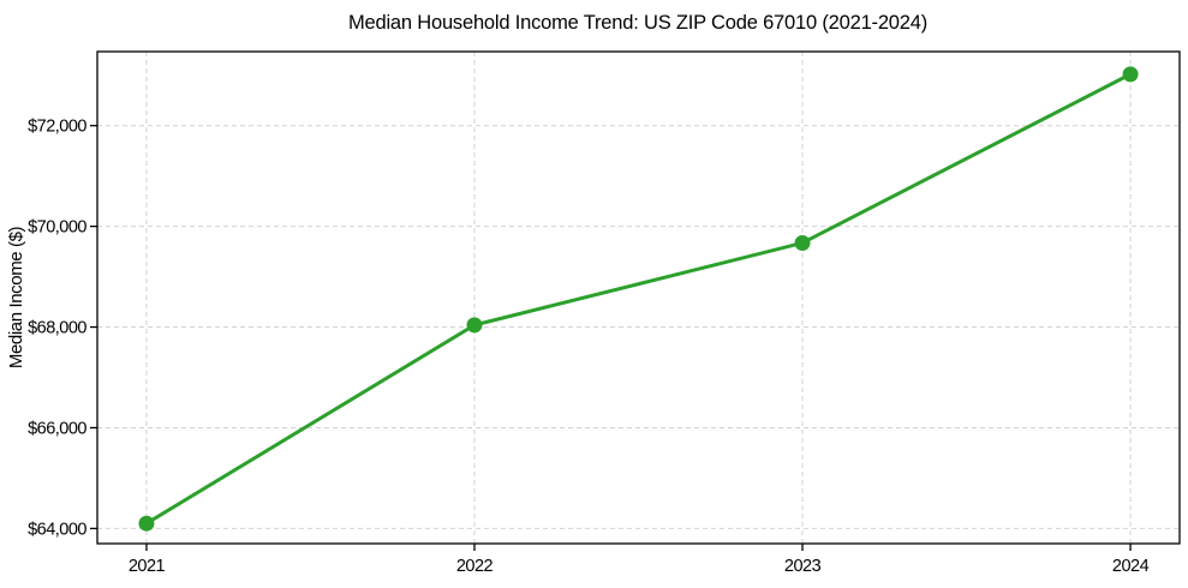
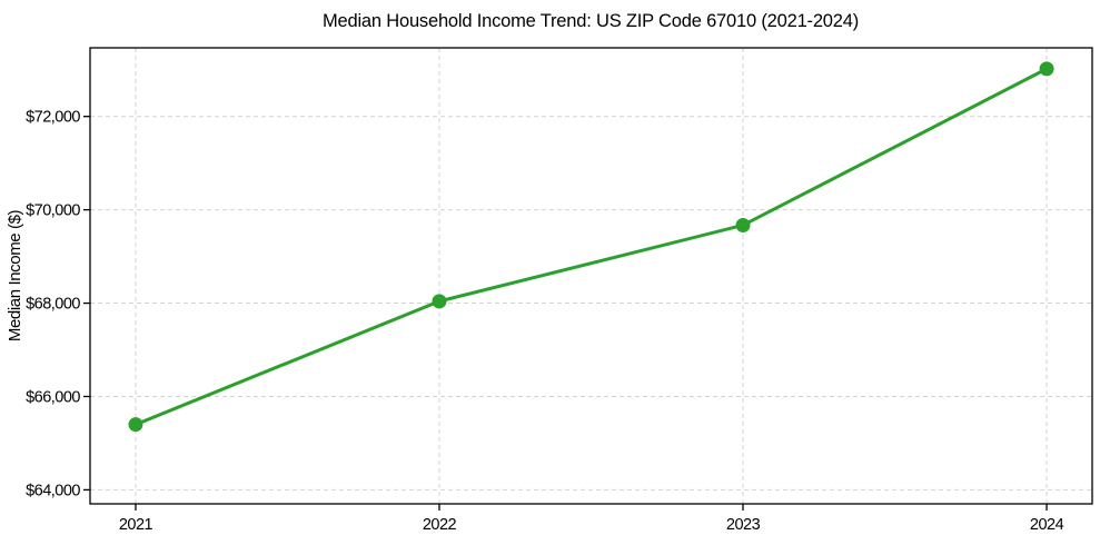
2021: $64100 -> $65400
